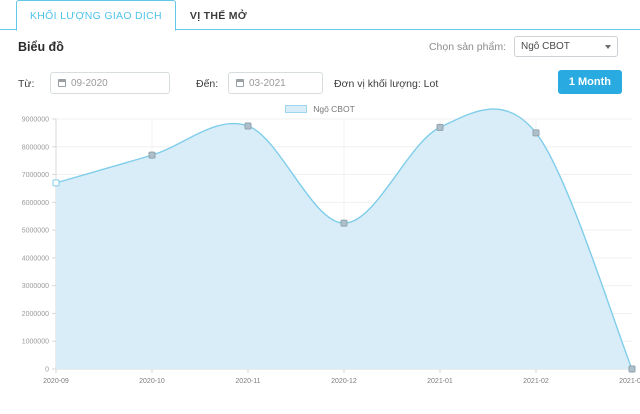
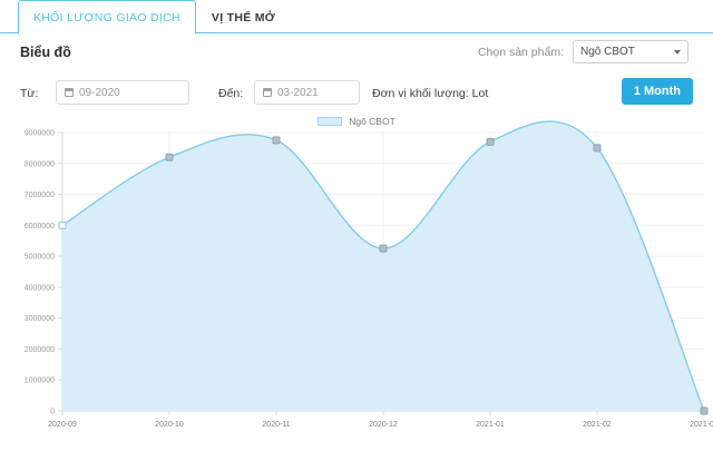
2020-09: 6700000 -> 6000000
2020-10: 7700000 -> 8200000
